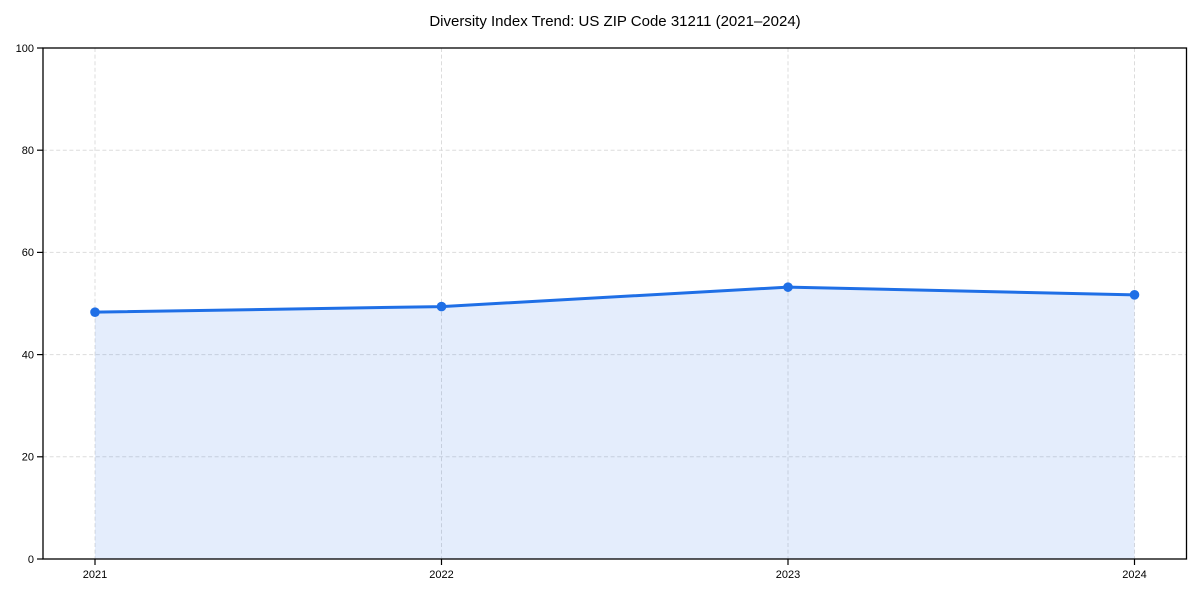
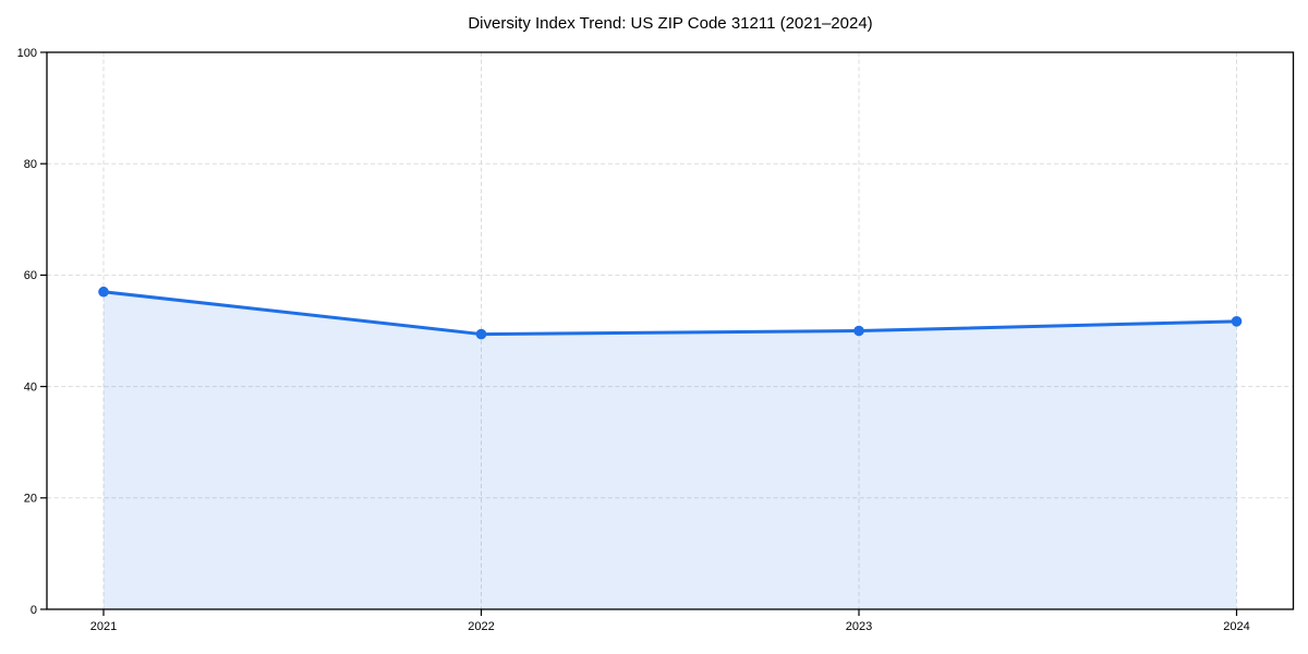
2021: 48 -> 57
2023: 53 -> 50
